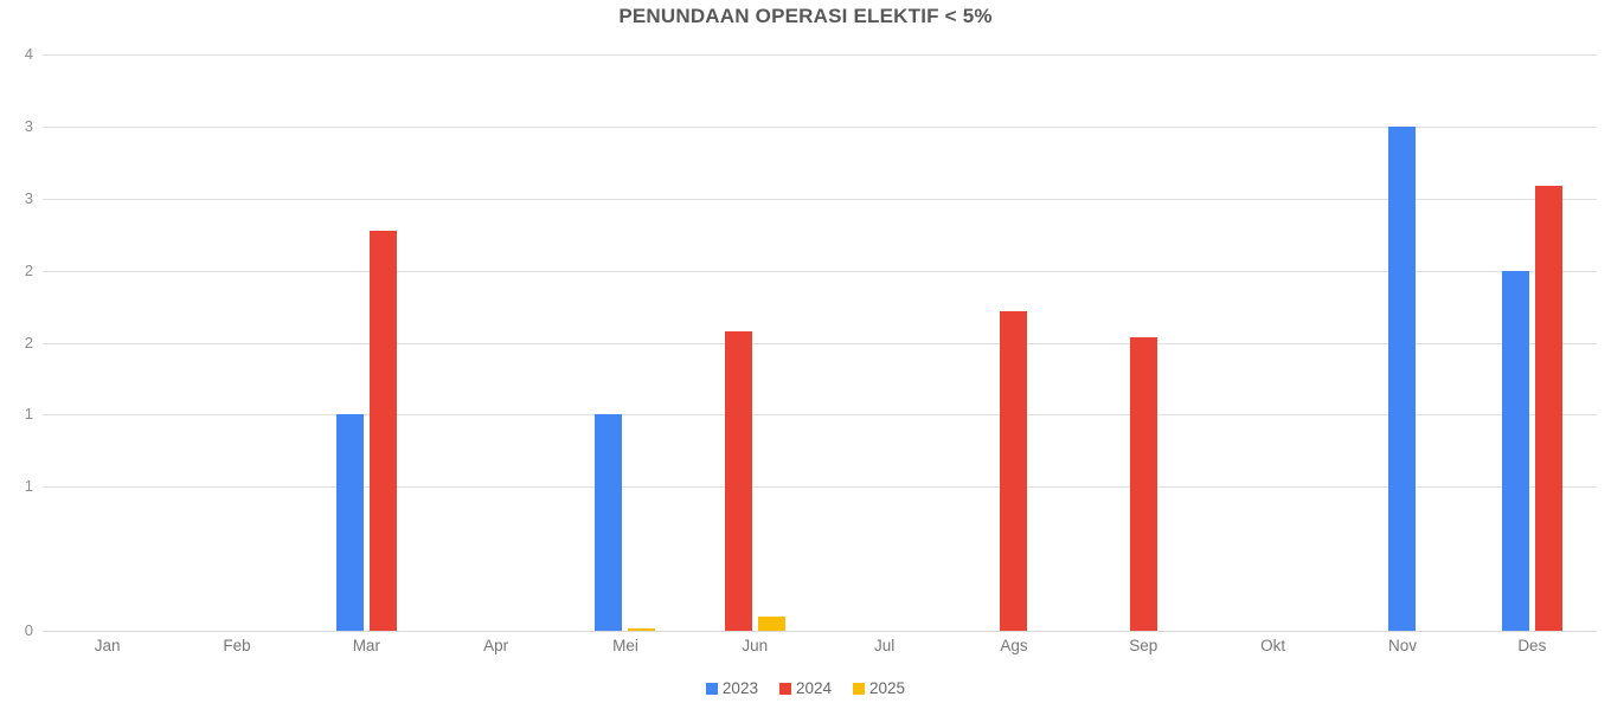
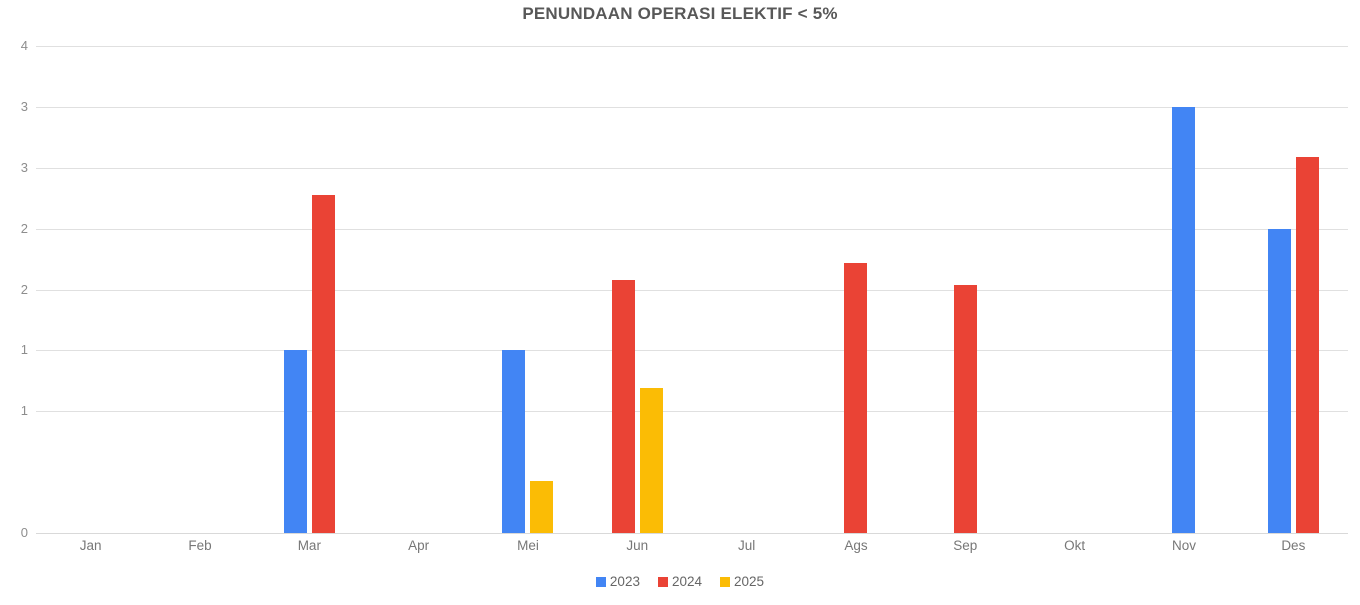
2025/Mei: 0.02 -> 0.43
2025/Jun: 0.10 -> 1.19
